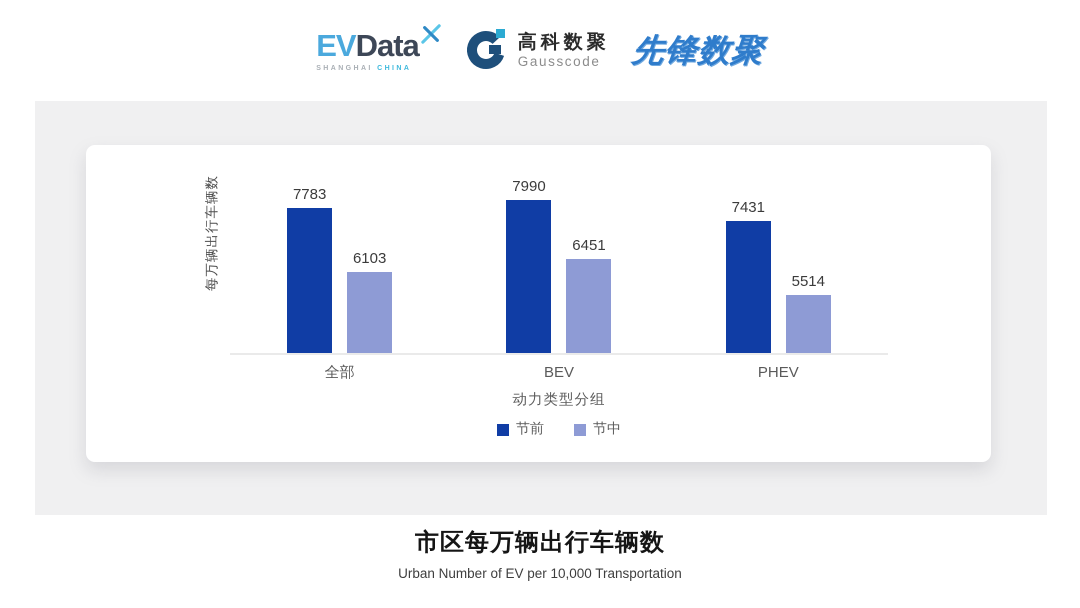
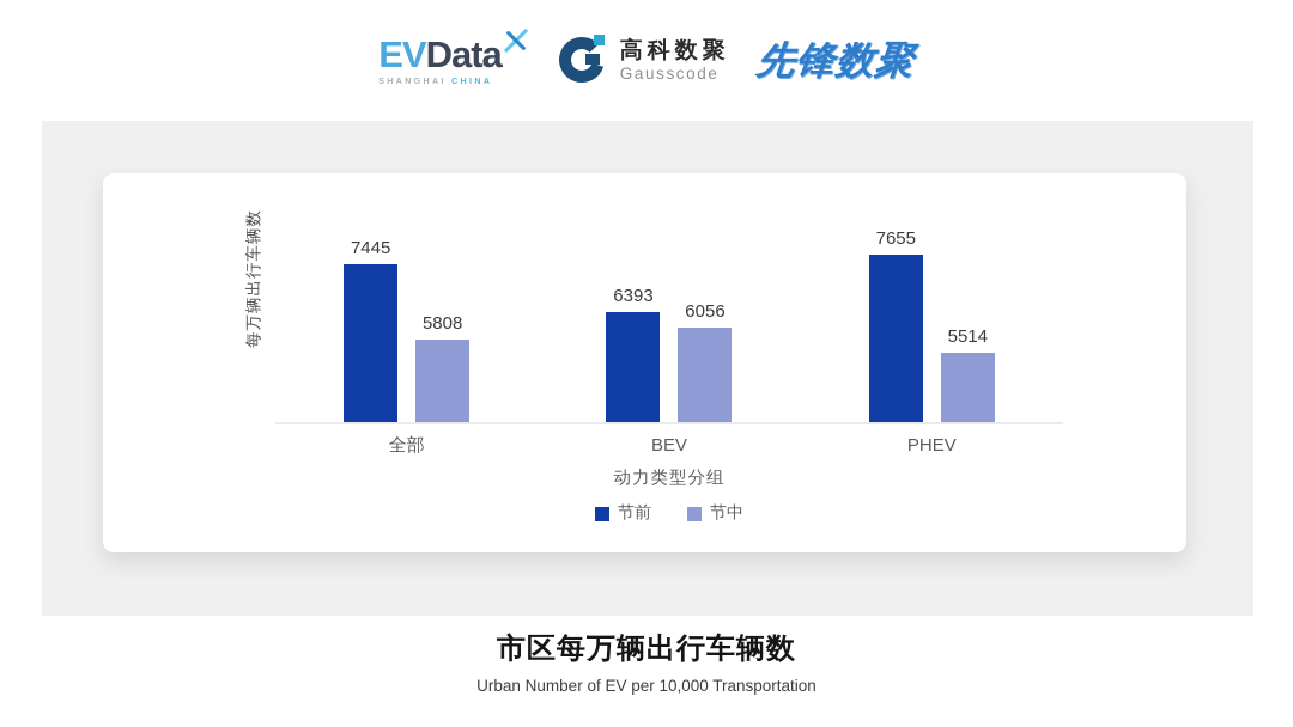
节前/全部: 7783 -> 7445
节中/全部: 6103 -> 5808
节前/BEV: 7990 -> 6393
节中/BEV: 6451 -> 6056
节前/PHEV: 7431 -> 7655
